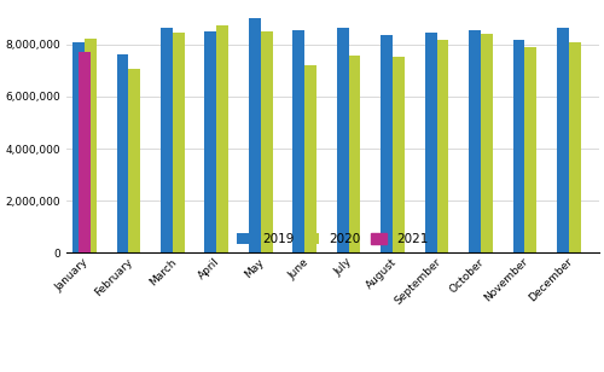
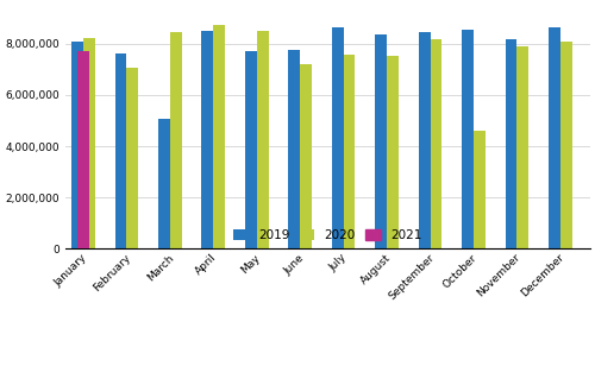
2019/March: 8,650,000 -> 5,050,000
2019/May: 9,000,000 -> 7,700,000
2019/June: 8,550,000 -> 7,750,000
2020/October: 8,400,000 -> 4,600,000
